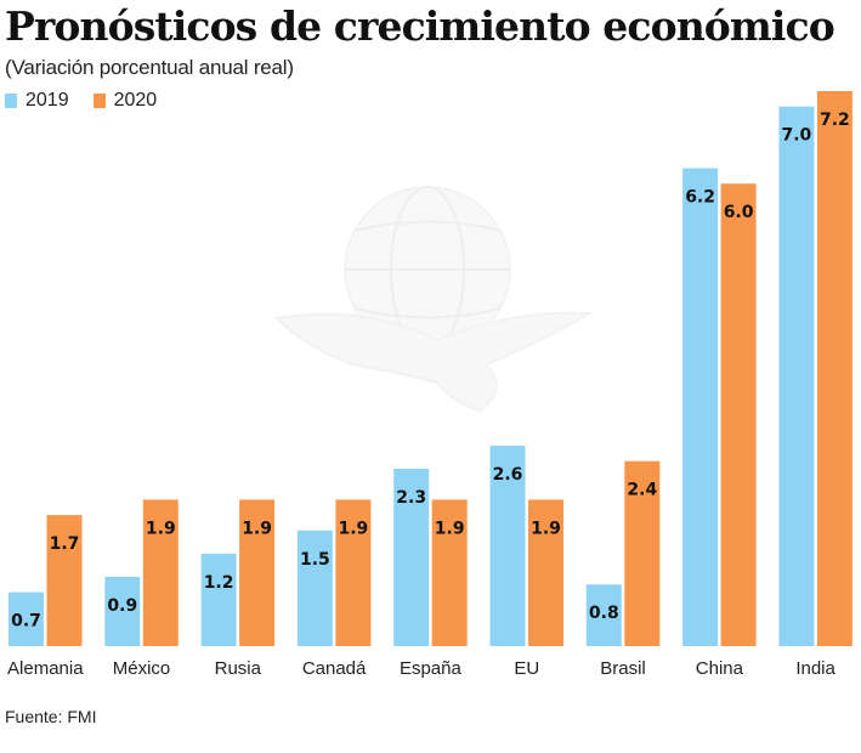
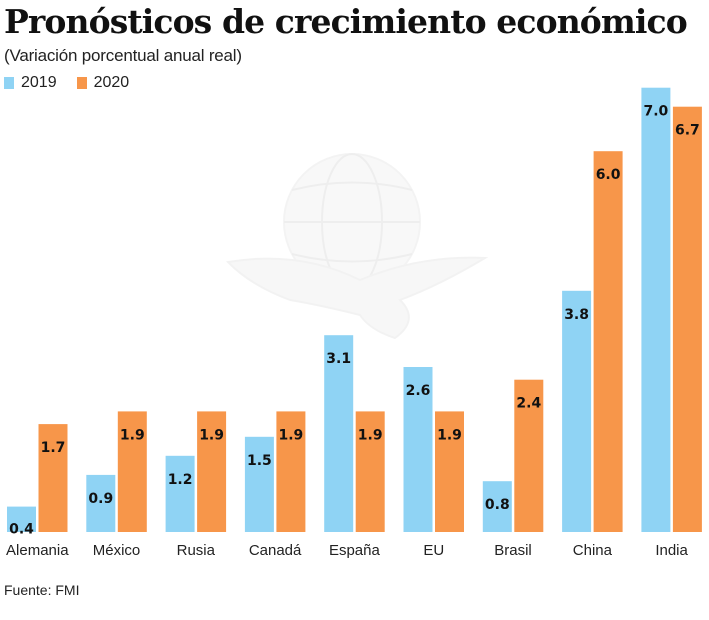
2019/Alemania: 0.7 -> 0.4
2019/España: 2.3 -> 3.1
2019/China: 6.2 -> 3.8
2020/India: 7.2 -> 6.7
